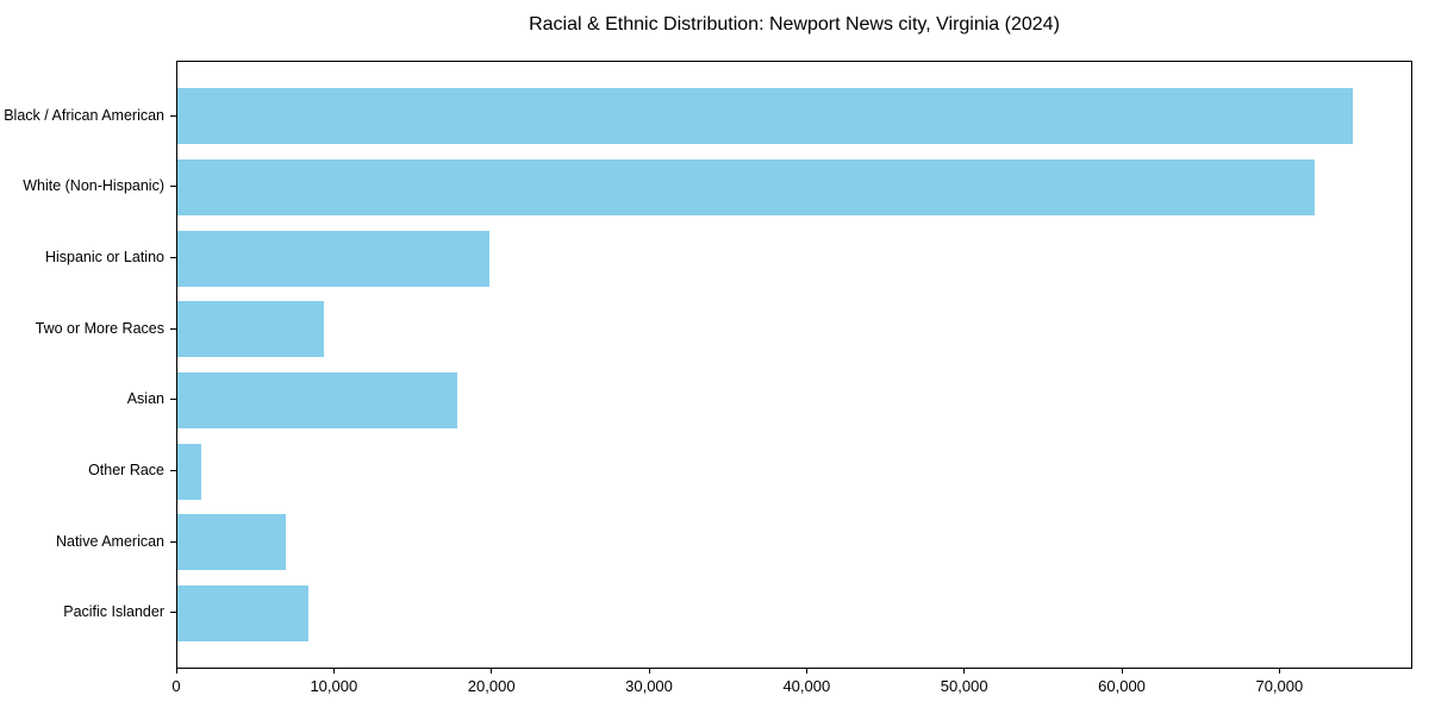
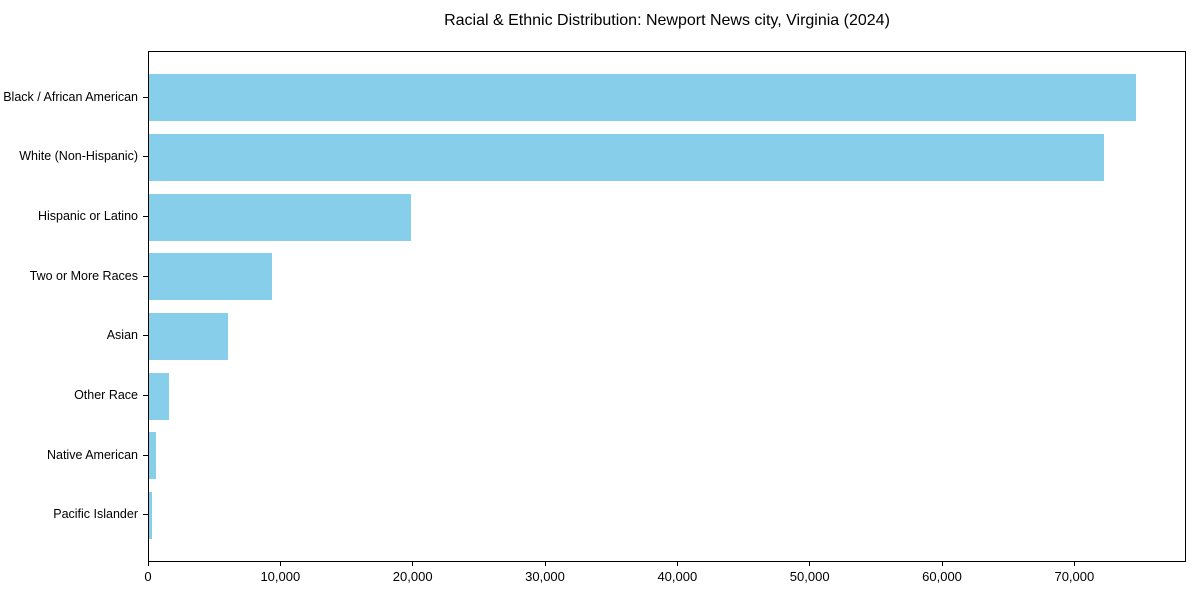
Asian: 17800 -> 6000
Native American: 6900 -> 500
Pacific Islander: 8300 -> 200
